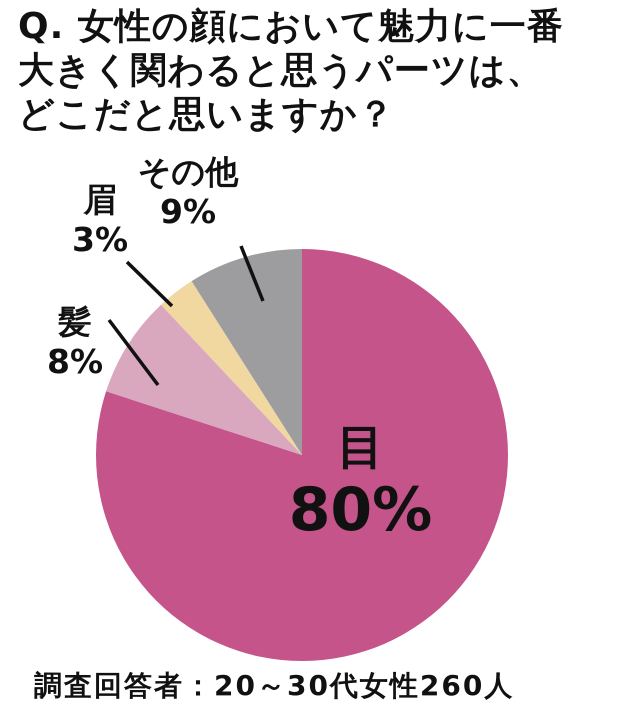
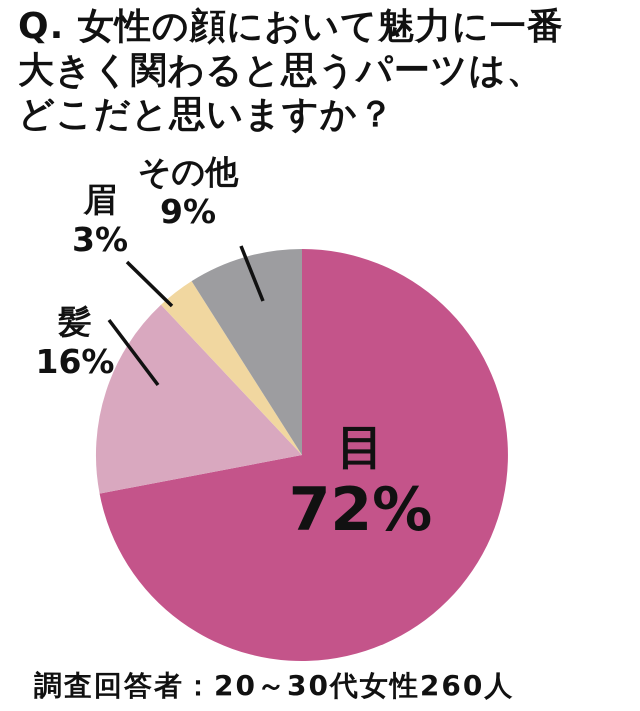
目: 80% -> 72%
髪: 8% -> 16%
